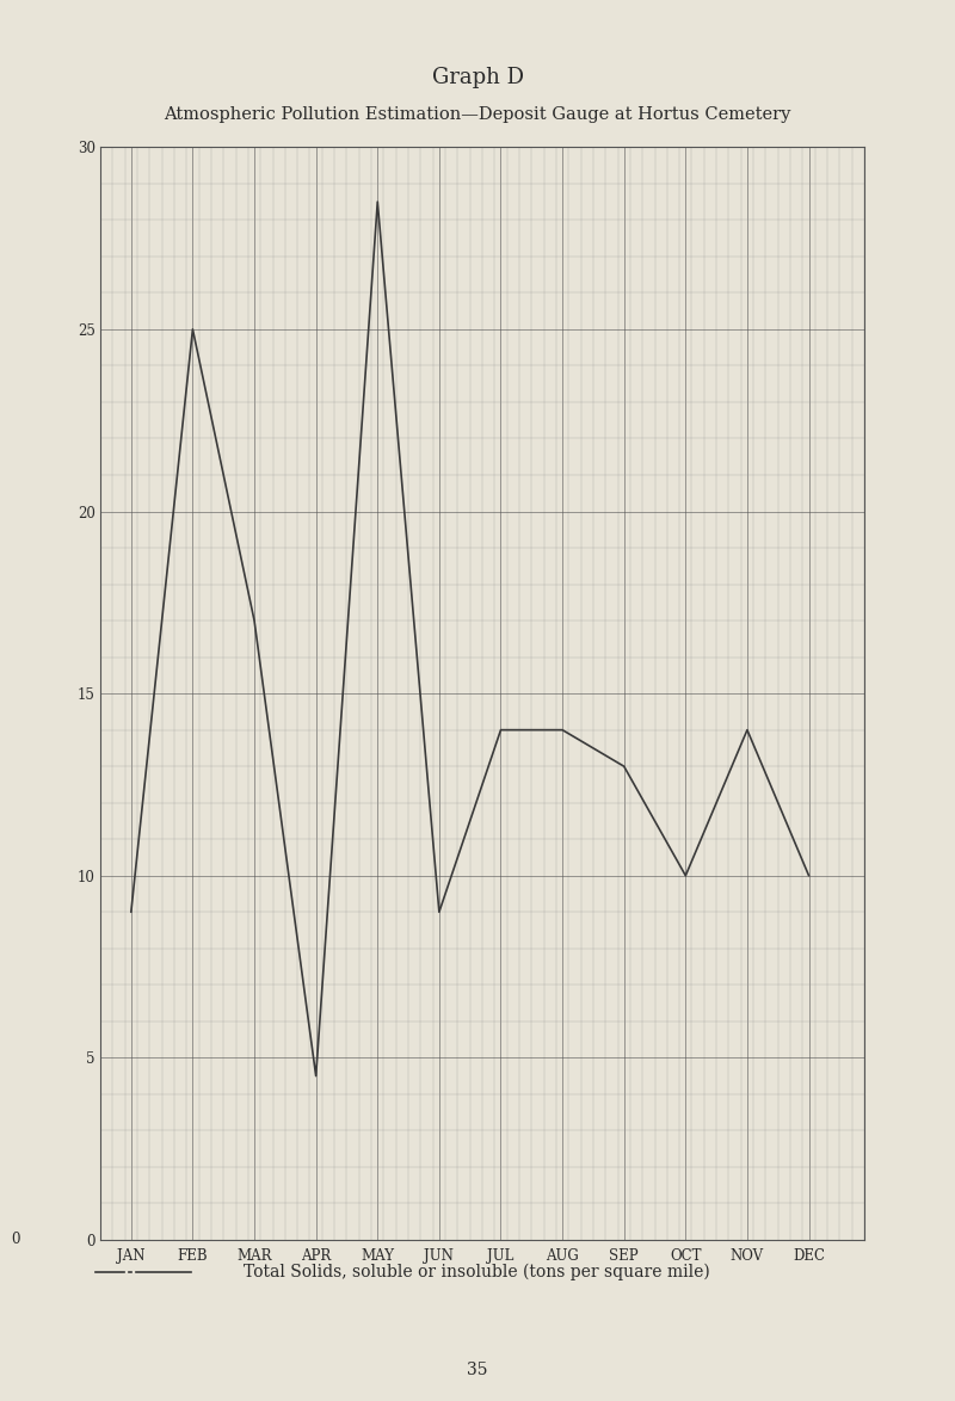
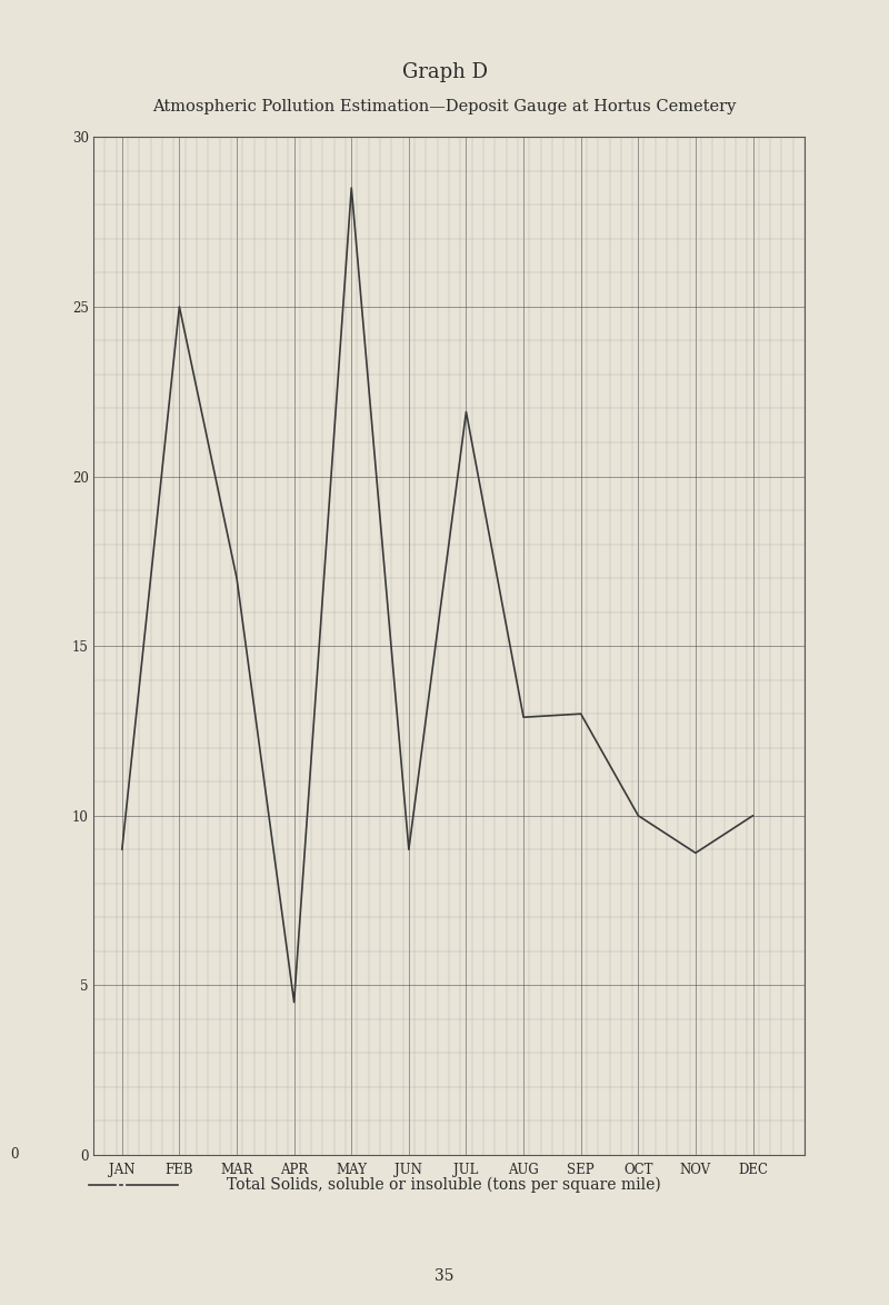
JUL: 14.0 -> 21.9
AUG: 14.0 -> 12.9
NOV: 14.0 -> 8.9
